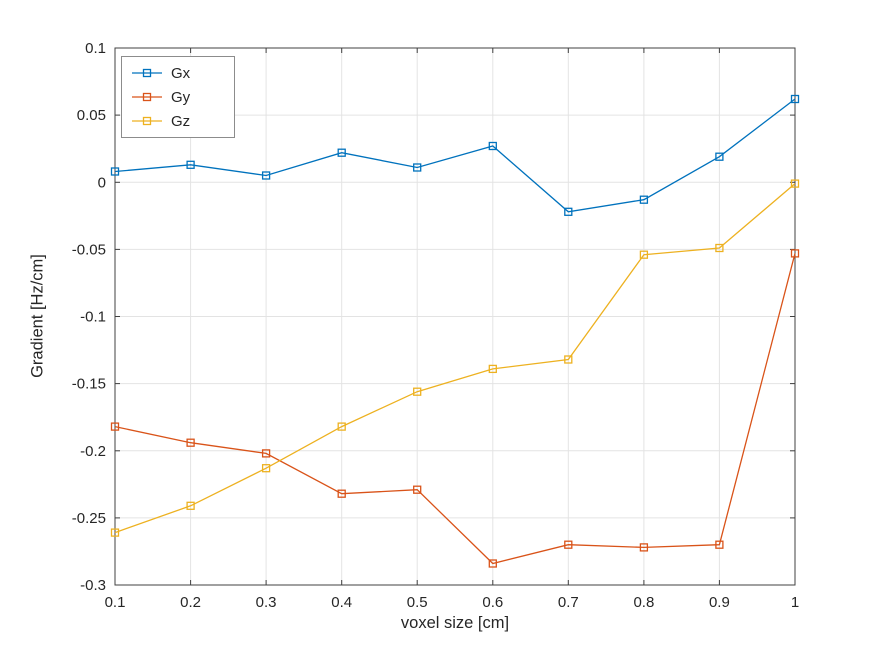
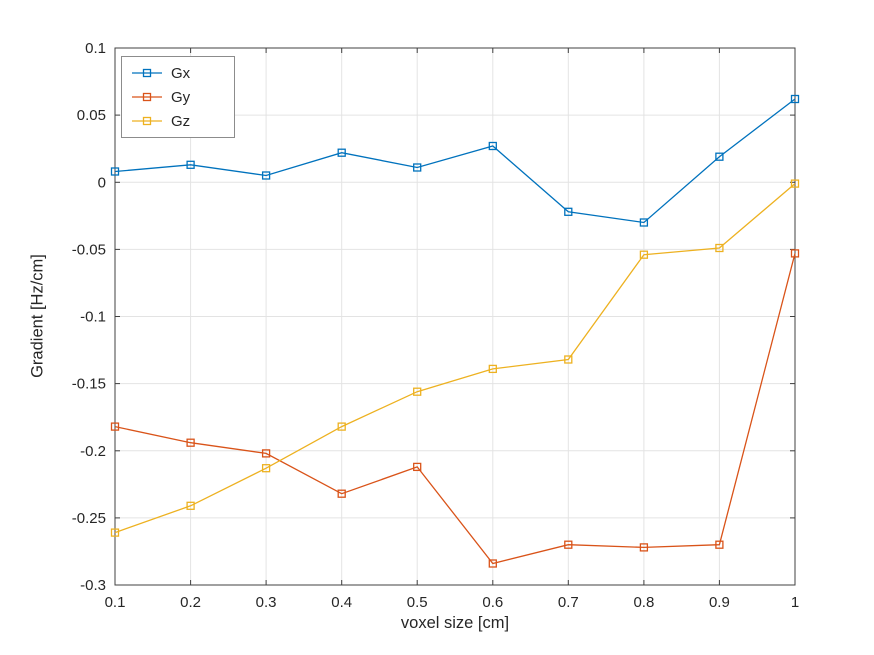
Gy/0.5: -0.229 -> -0.212
Gx/0.8: -0.013 -> -0.030
